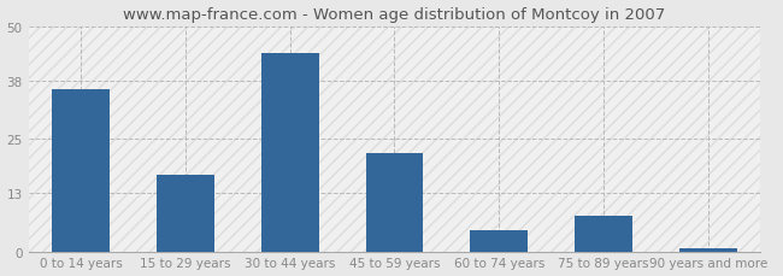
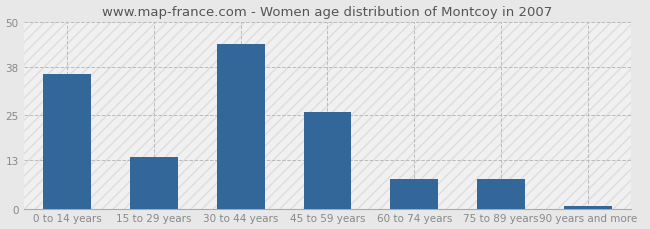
15 to 29 years: 17 -> 14
45 to 59 years: 22 -> 26
60 to 74 years: 5 -> 8
